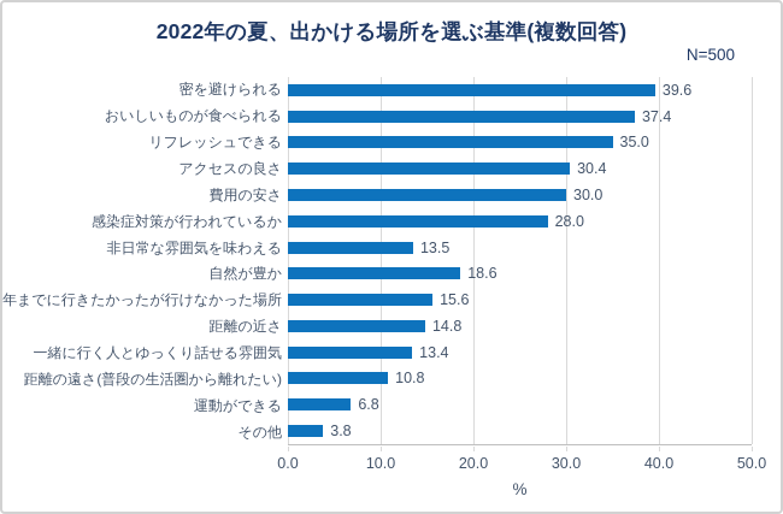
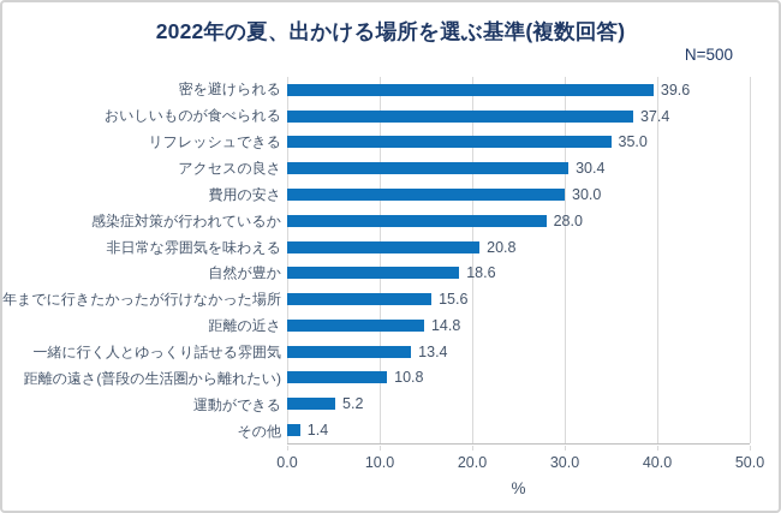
非日常な雰囲気を味わえる: 13.5 -> 20.8
運動ができる: 6.8 -> 5.2
その他: 3.8 -> 1.4
